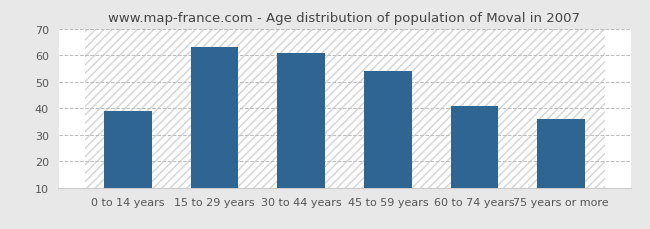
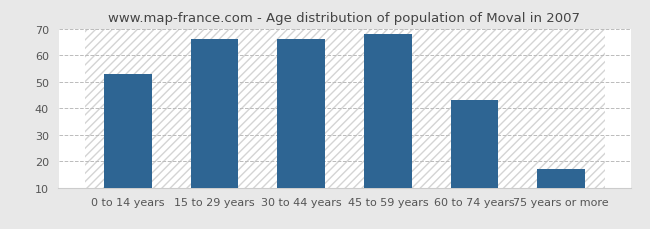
0 to 14 years: 39 -> 53
15 to 29 years: 63 -> 66
30 to 44 years: 61 -> 66
45 to 59 years: 54 -> 68
60 to 74 years: 41 -> 43
75 years or more: 36 -> 17
